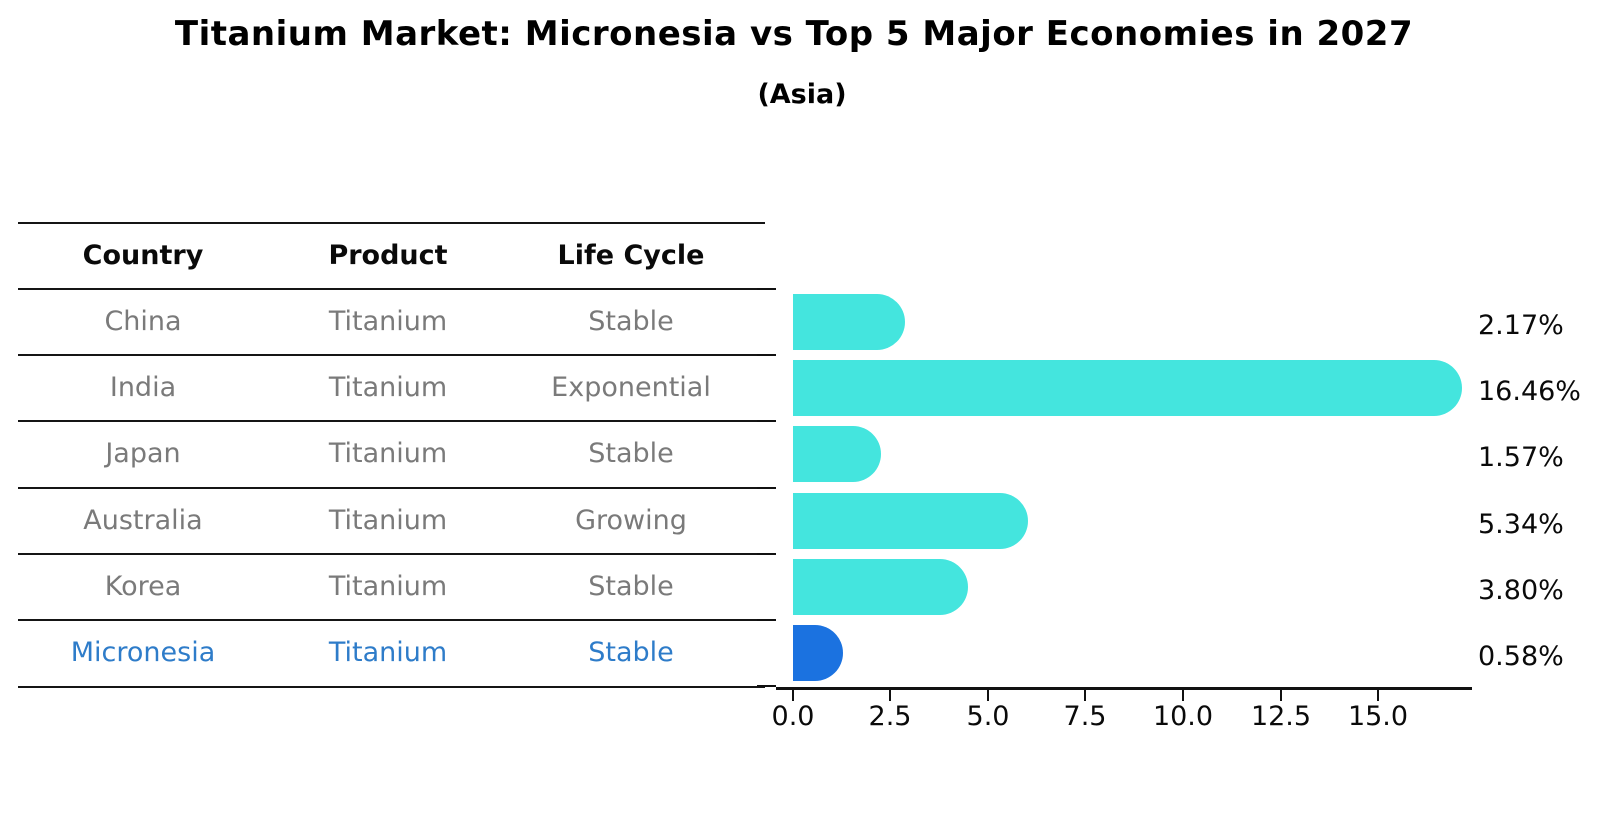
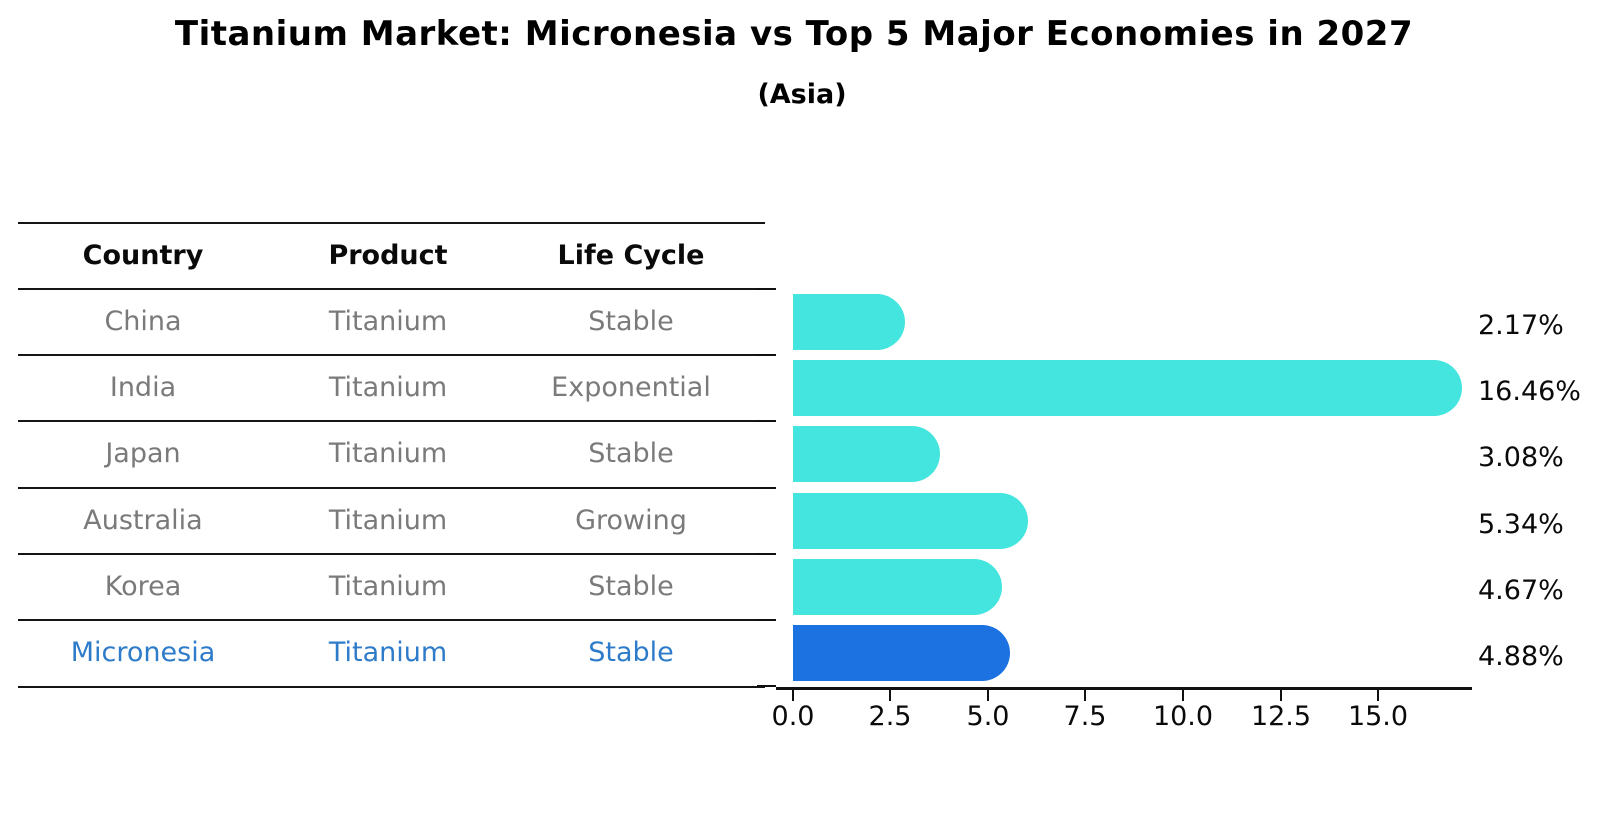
Japan: 1.57% -> 3.08%
Korea: 3.80% -> 4.67%
Micronesia: 0.58% -> 4.88%
